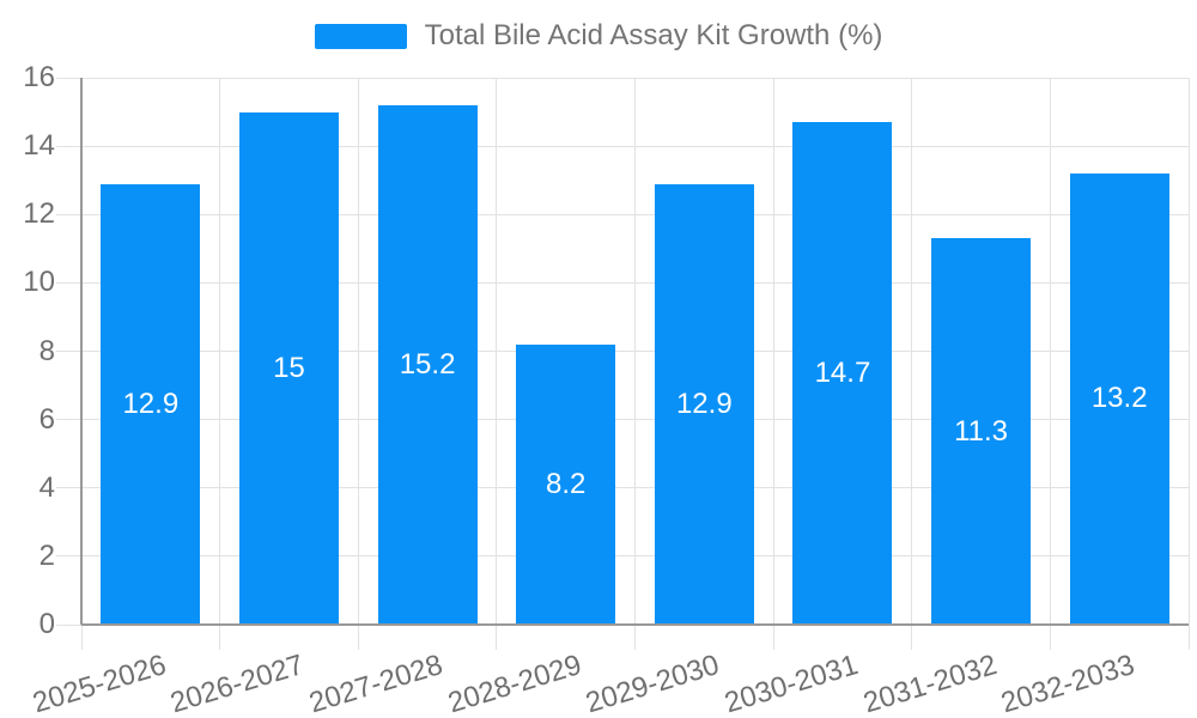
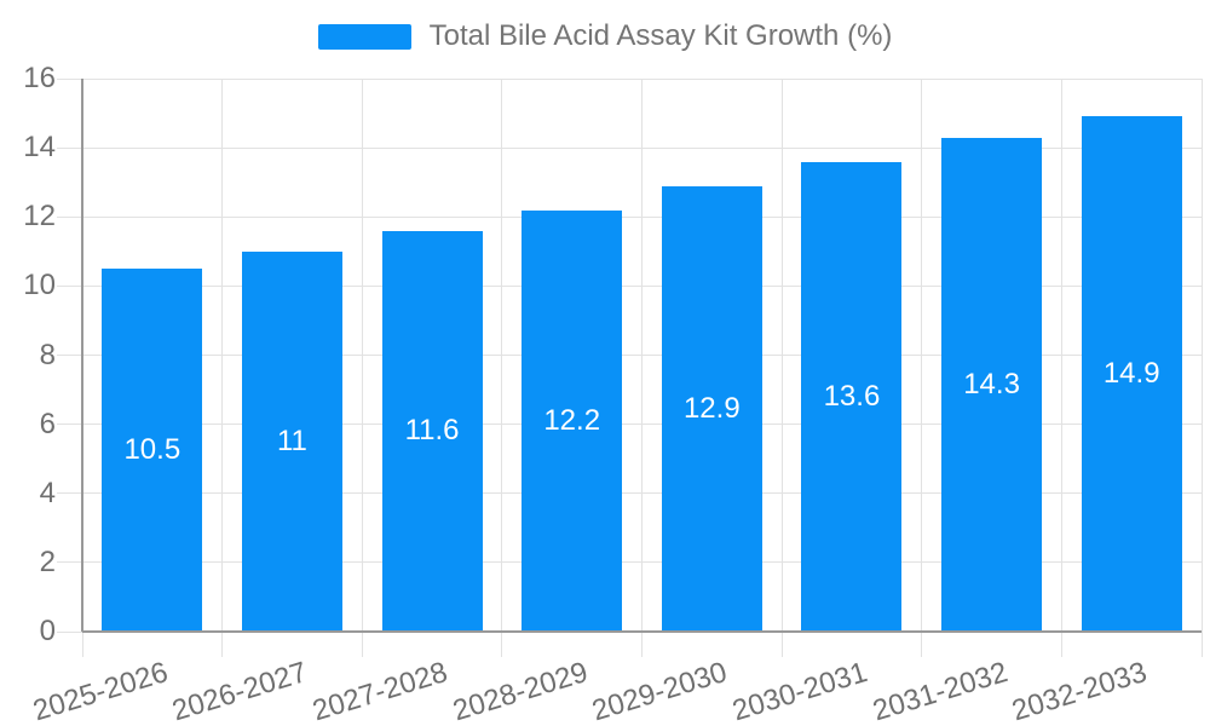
2025-2026: 12.9 -> 10.5
2026-2027: 15 -> 11
2027-2028: 15.2 -> 11.6
2028-2029: 8.2 -> 12.2
2030-2031: 14.7 -> 13.6
2031-2032: 11.3 -> 14.3
2032-2033: 13.2 -> 14.9
